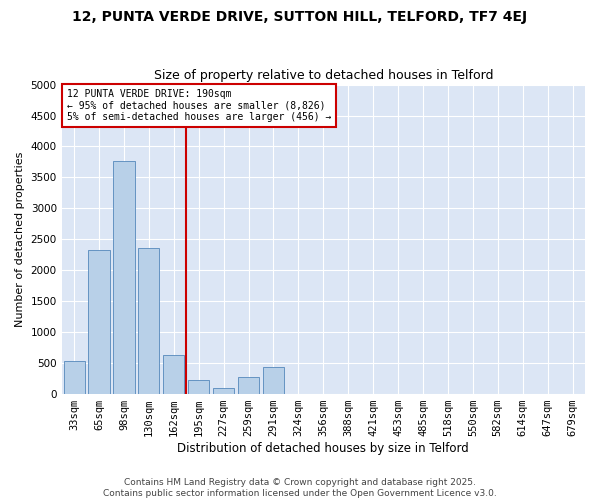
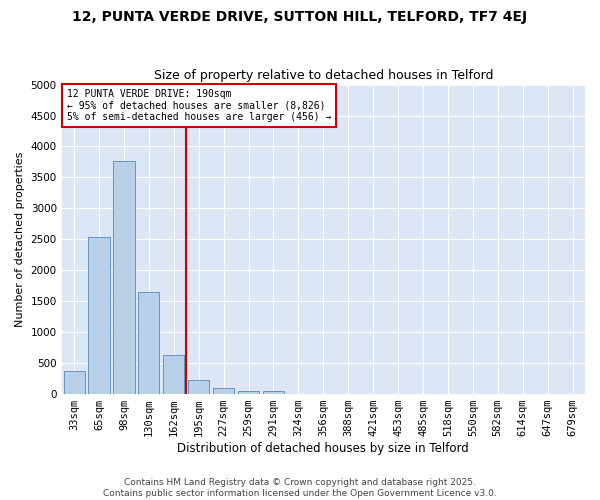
33sqm: 540 -> 370
65sqm: 2320 -> 2530
130sqm: 2360 -> 1650
259sqm: 280 -> 50
291sqm: 440 -> 50
